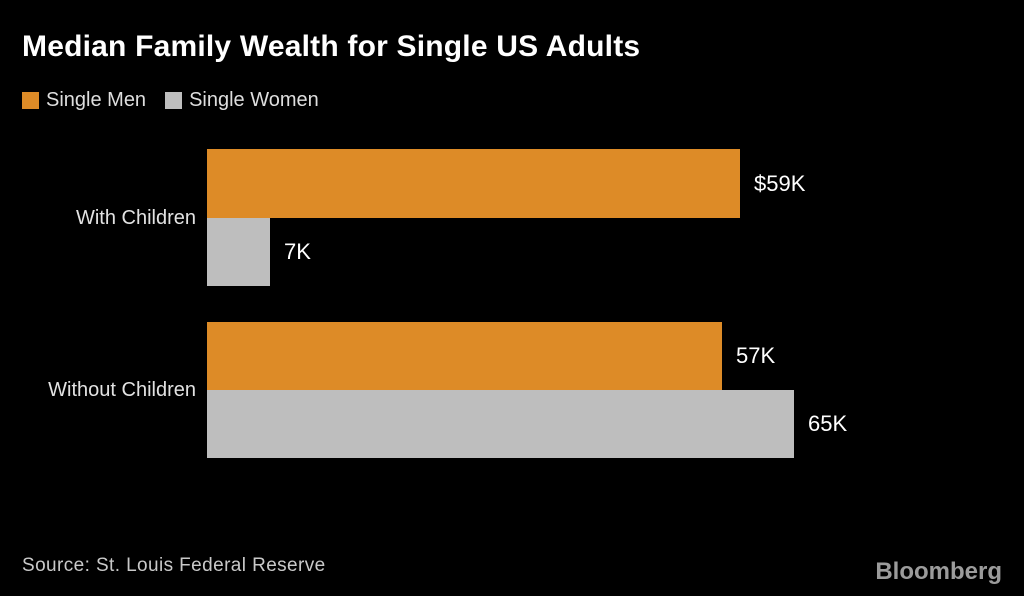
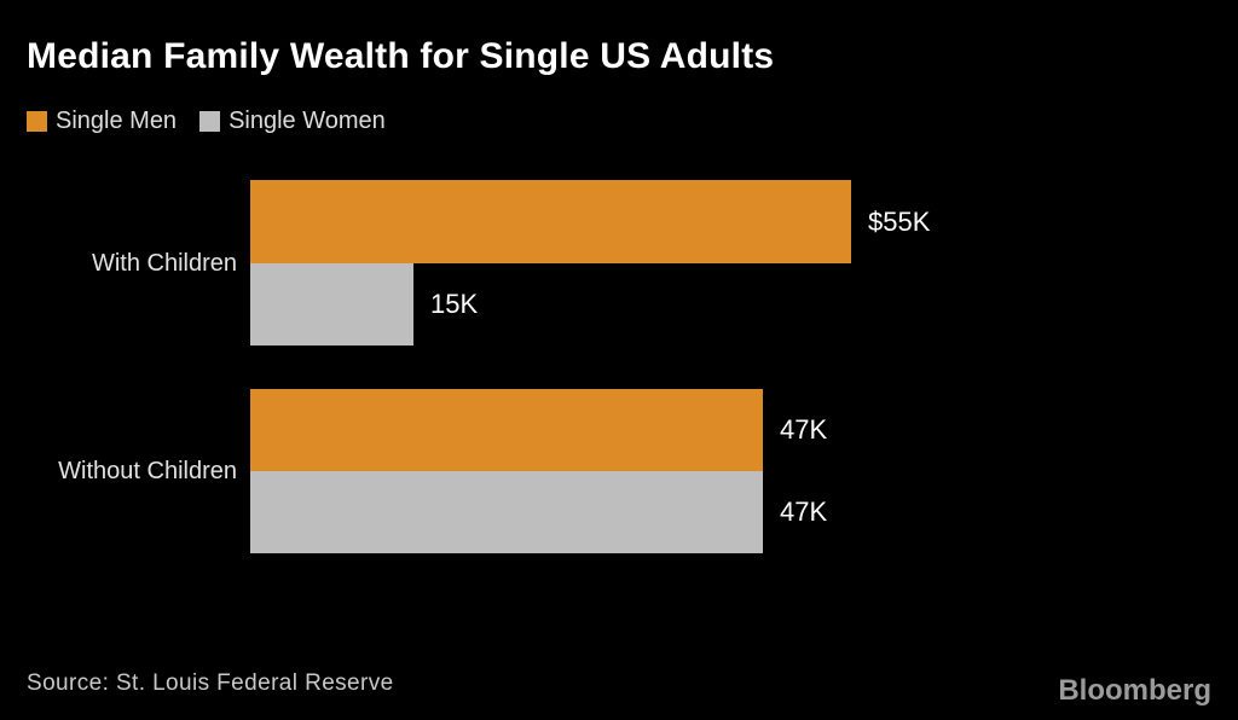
Single Men/With Children: $59K -> $55K
Single Women/With Children: 7K -> 15K
Single Men/Without Children: 57K -> 47K
Single Women/Without Children: 65K -> 47K
